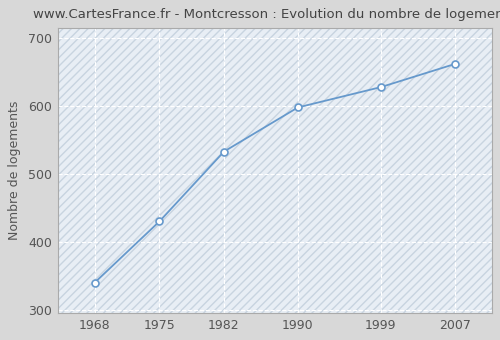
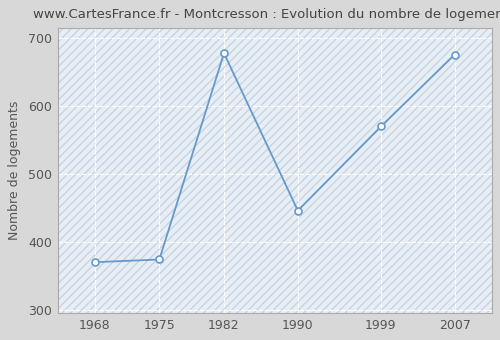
1968: 340 -> 370
1975: 430 -> 374
1982: 533 -> 678
1990: 598 -> 446
1999: 628 -> 570
2007: 662 -> 676
